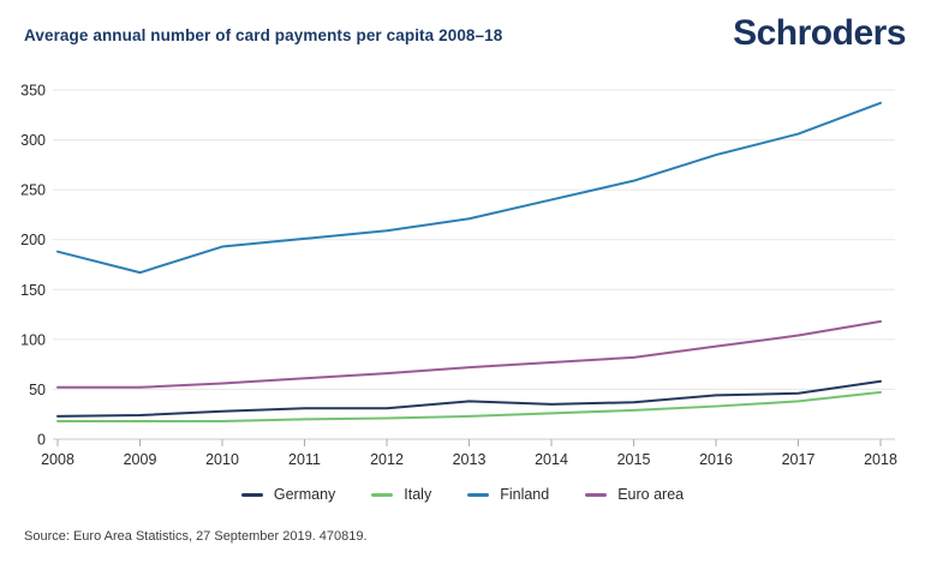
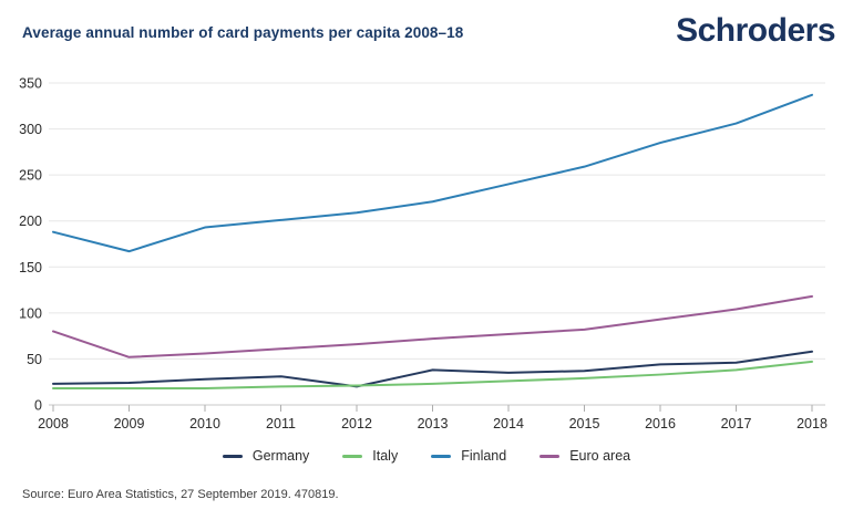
Euro area/2008: 50 -> 80
Germany/2012: 30 -> 20
